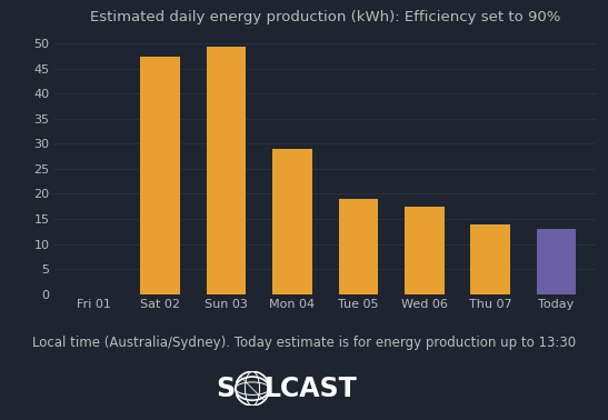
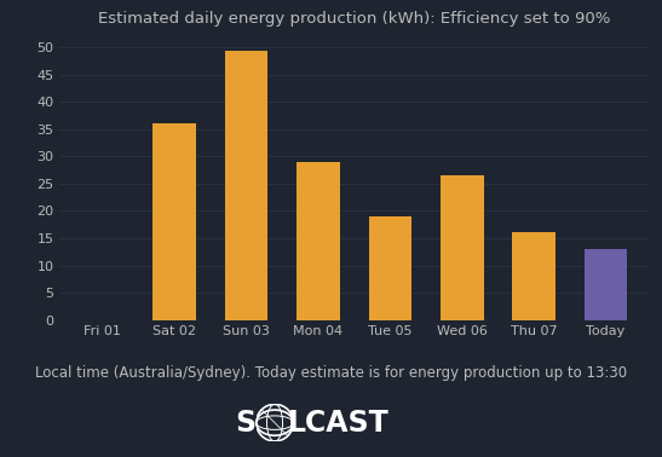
Sat 02: 47.5 -> 36.0
Wed 06: 17.5 -> 26.5
Thu 07: 14.0 -> 16.0
